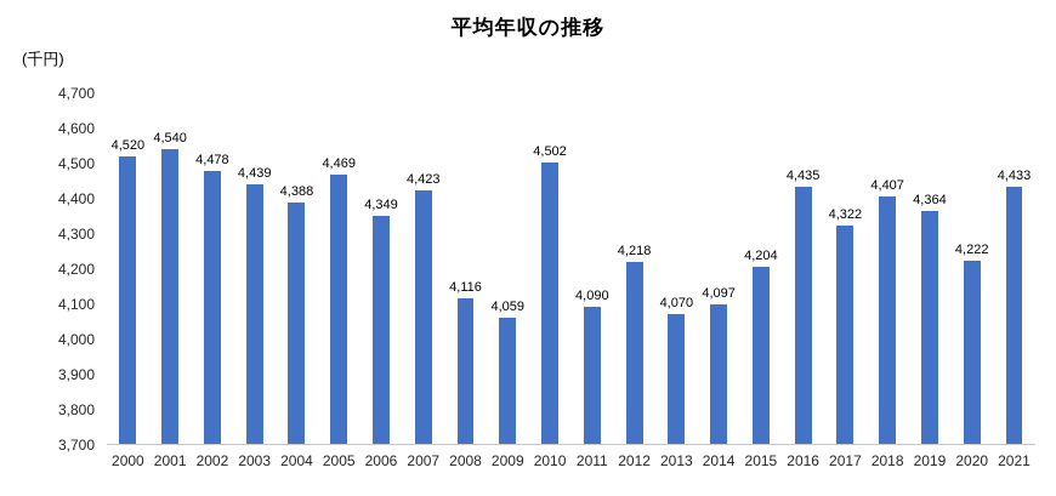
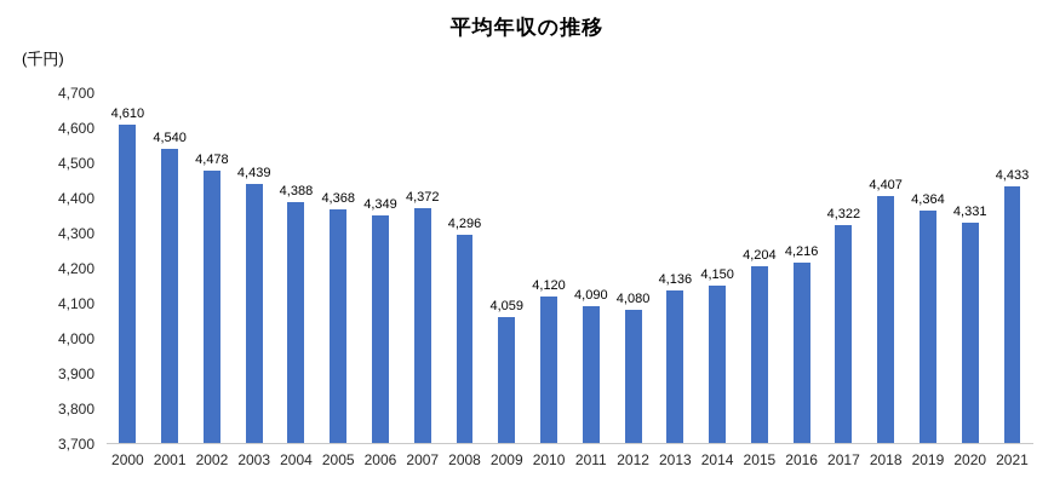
2000: 4,520 -> 4,610
2005: 4,469 -> 4,368
2007: 4,423 -> 4,372
2008: 4,116 -> 4,296
2010: 4,502 -> 4,120
2012: 4,218 -> 4,080
2013: 4,070 -> 4,136
2014: 4,097 -> 4,150
2016: 4,435 -> 4,216
2020: 4,222 -> 4,331
